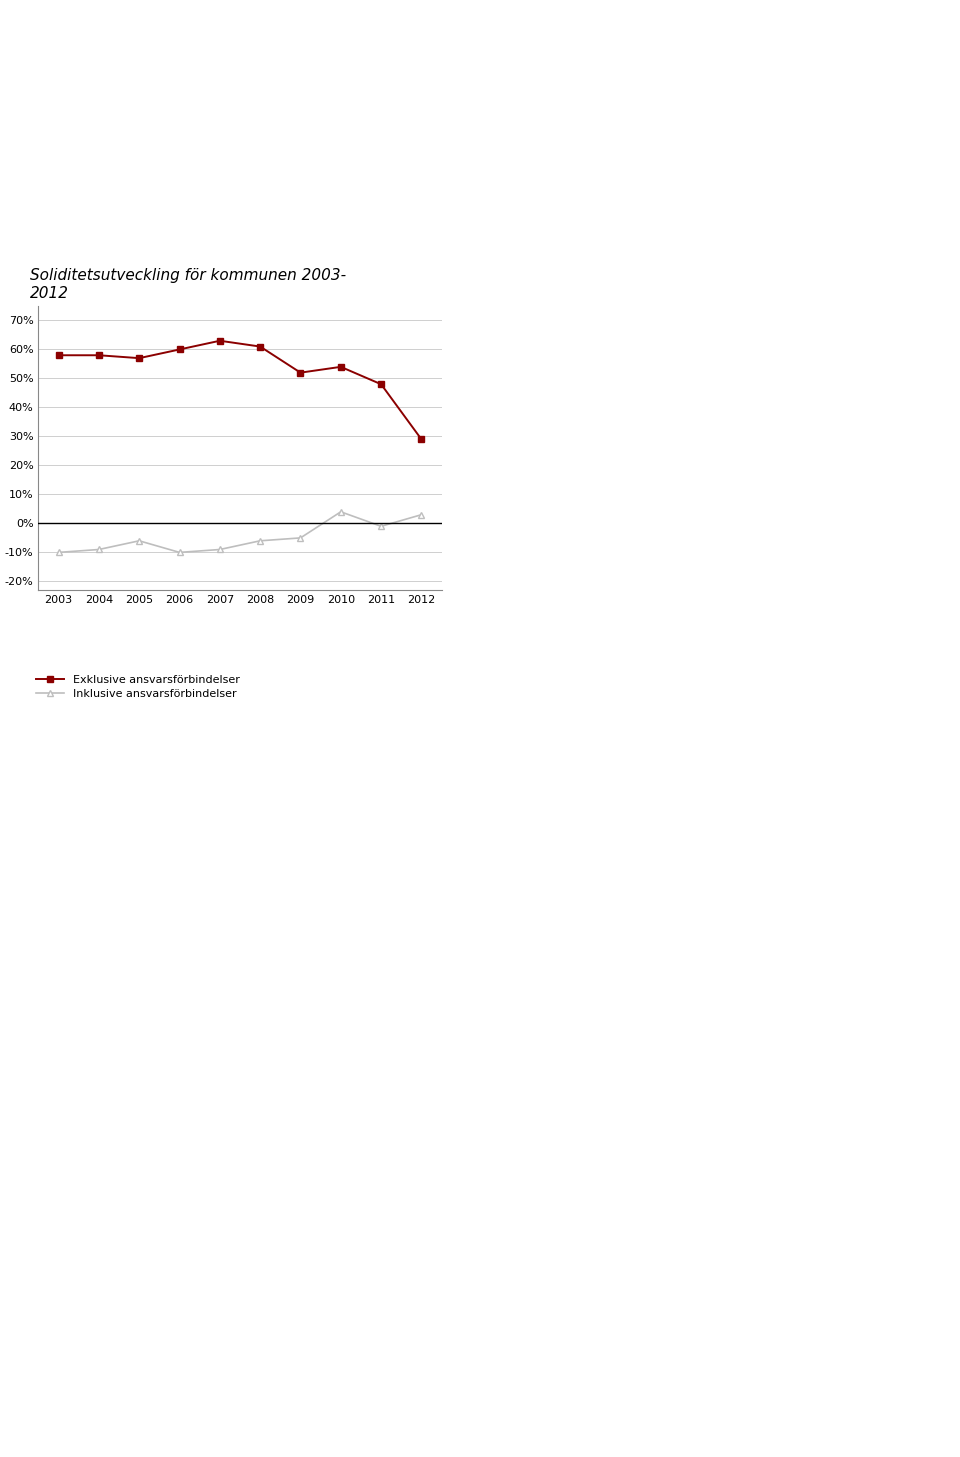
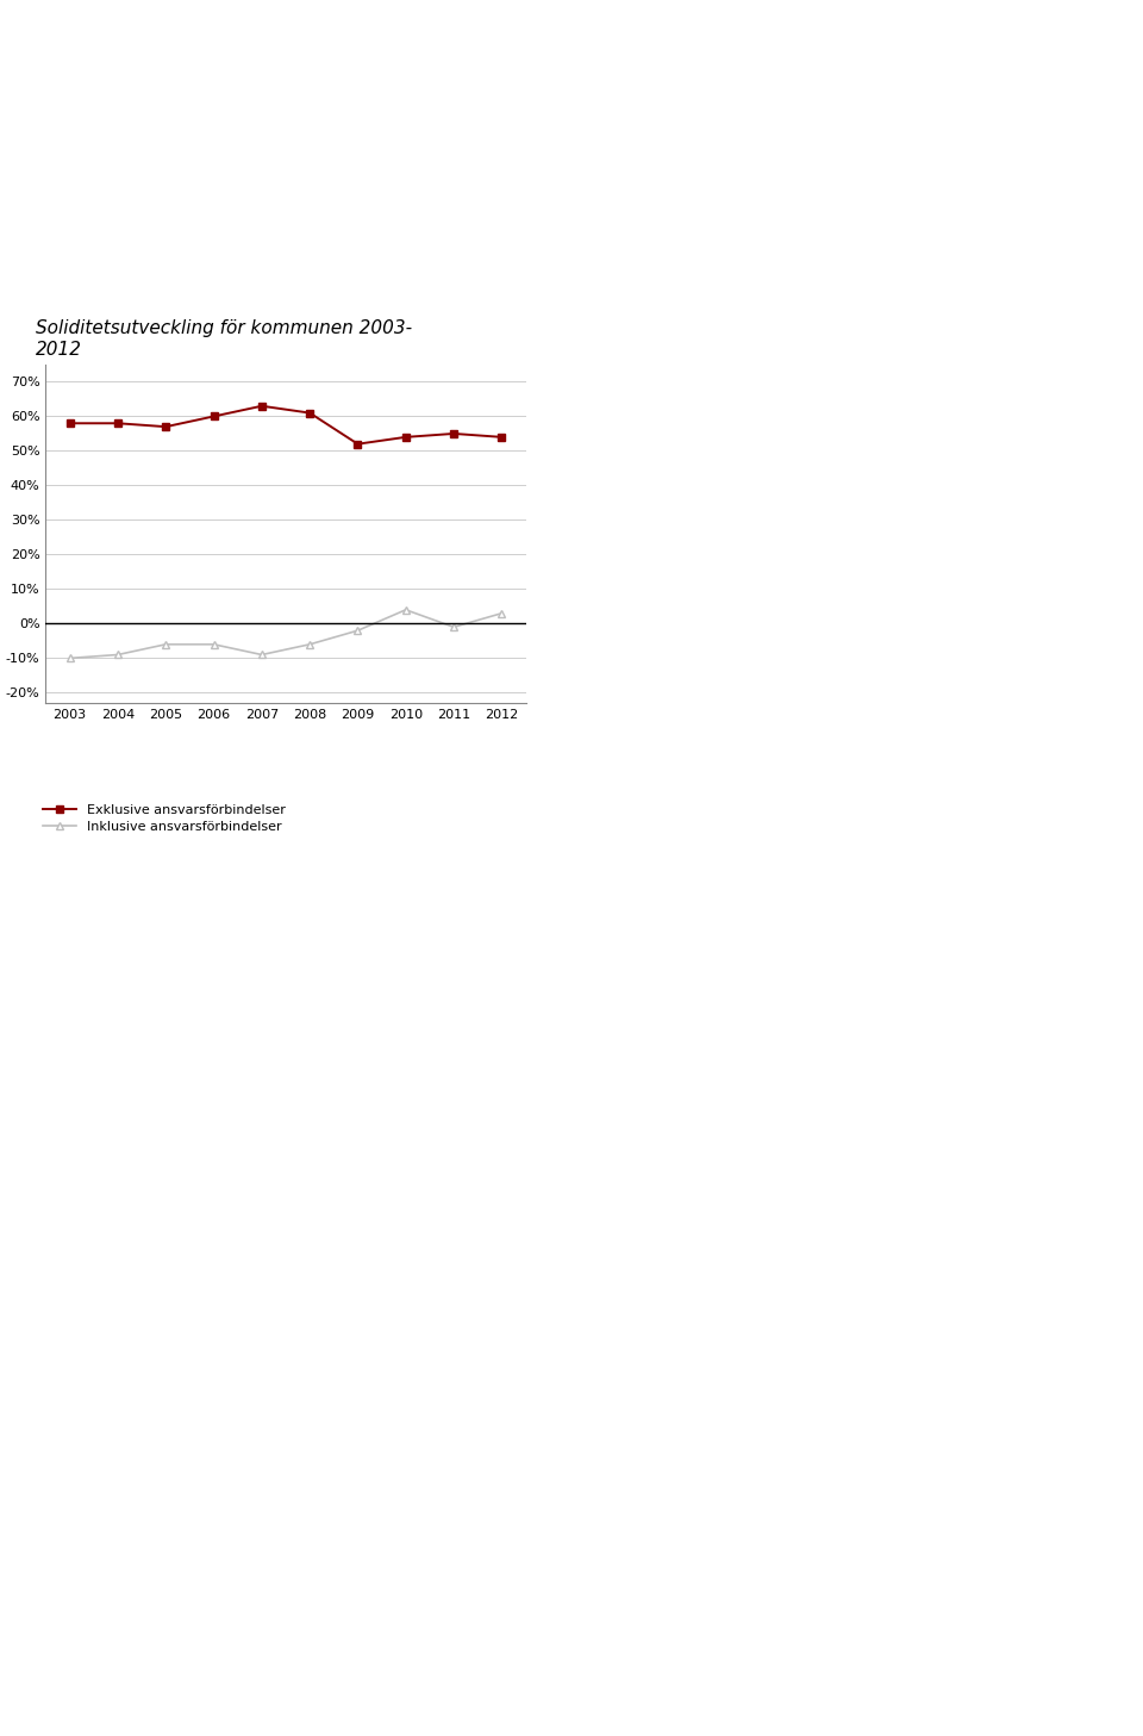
Inklusive ansvarsförbindelser/2006: -10% -> -6%
Inklusive ansvarsförbindelser/2009: -5% -> -2%
Exklusive ansvarsförbindelser/2011: 48% -> 55%
Exklusive ansvarsförbindelser/2012: 29% -> 54%
